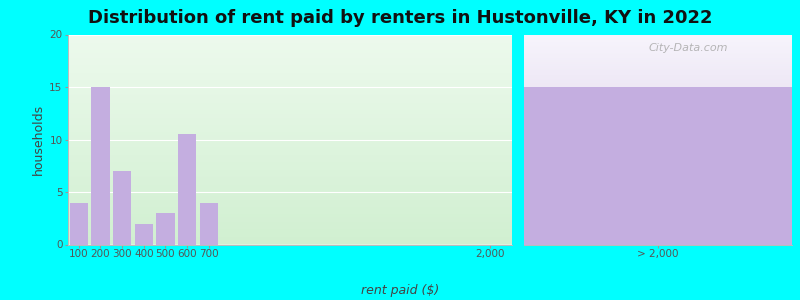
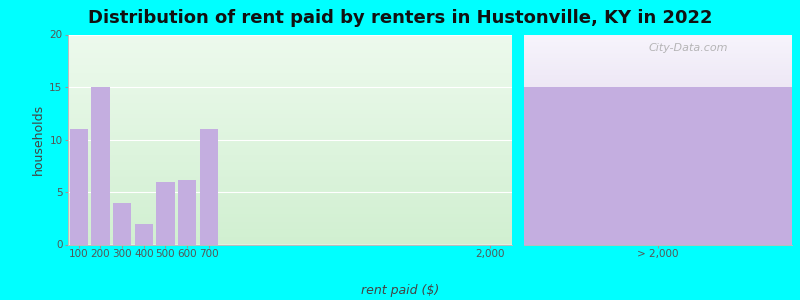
100: 4.0 -> 11.0
300: 7.0 -> 4.0
500: 3.0 -> 6.0
600: 10.5 -> 6.1
700: 4.0 -> 11.0
